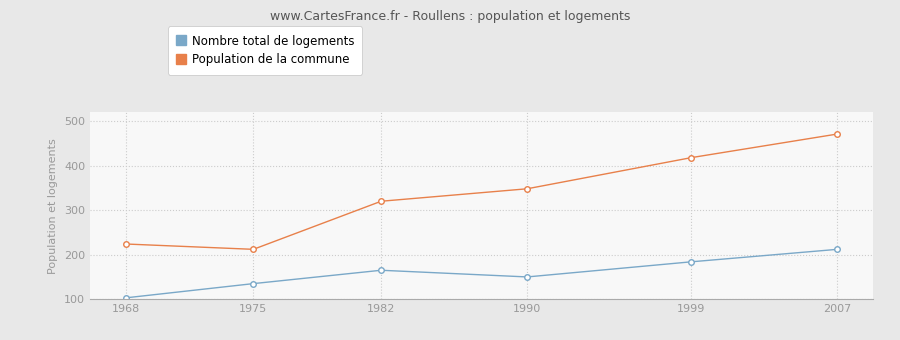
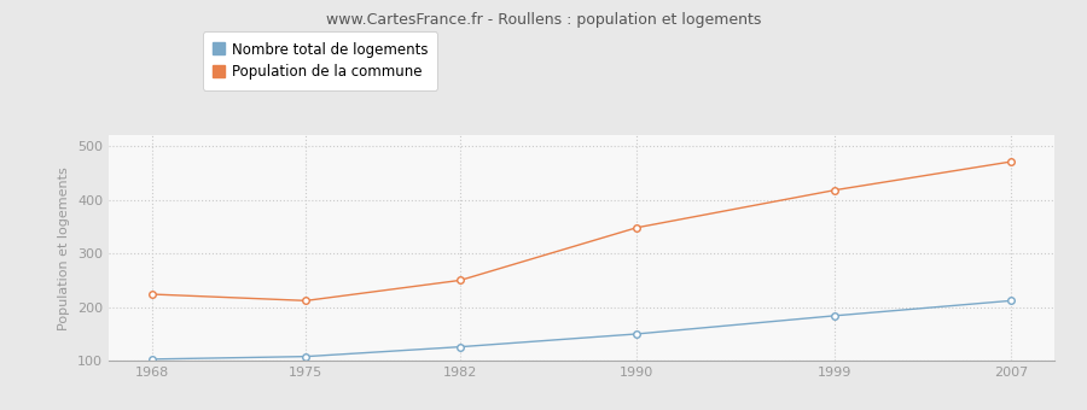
Nombre total de logements/1975: 135 -> 108
Nombre total de logements/1982: 165 -> 126
Population de la commune/1982: 320 -> 250
